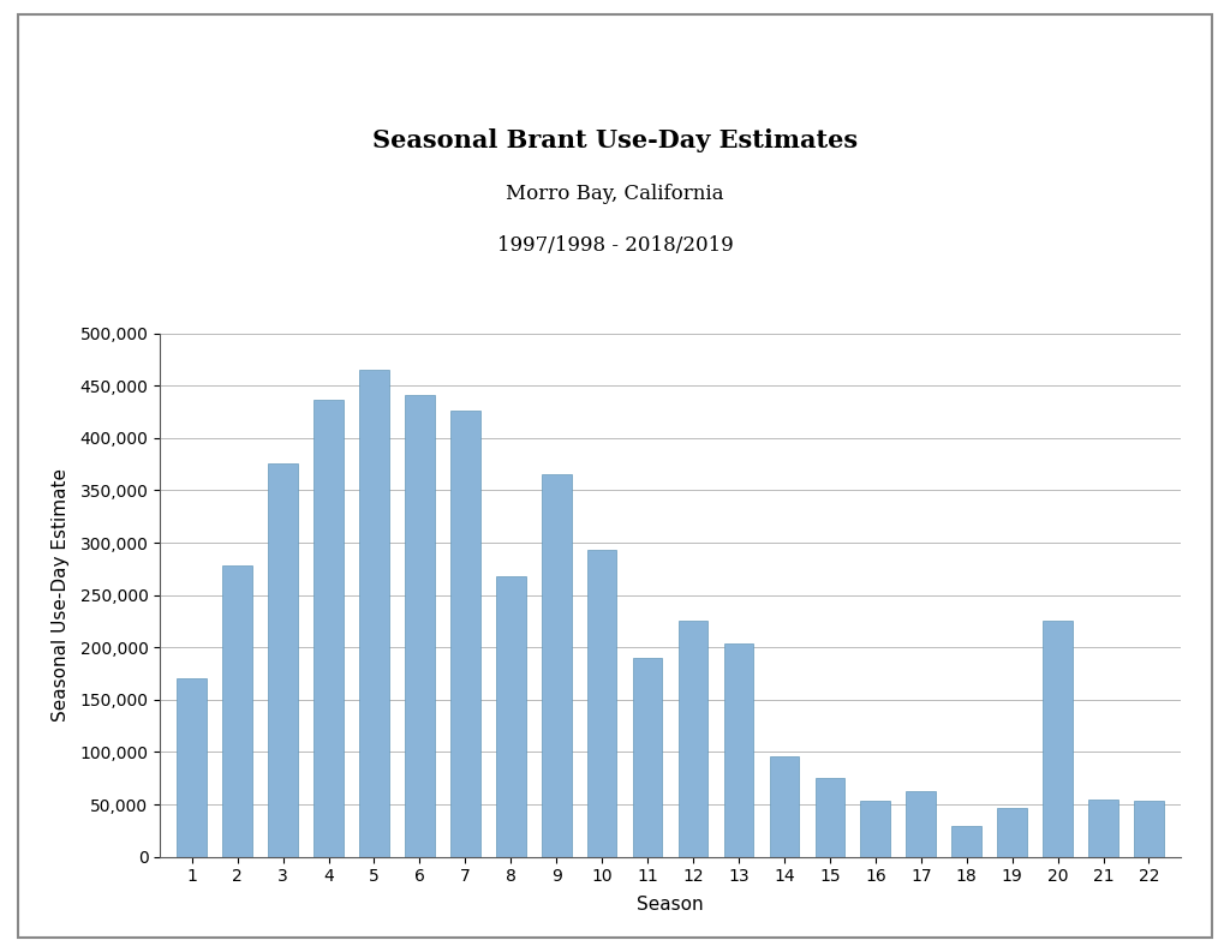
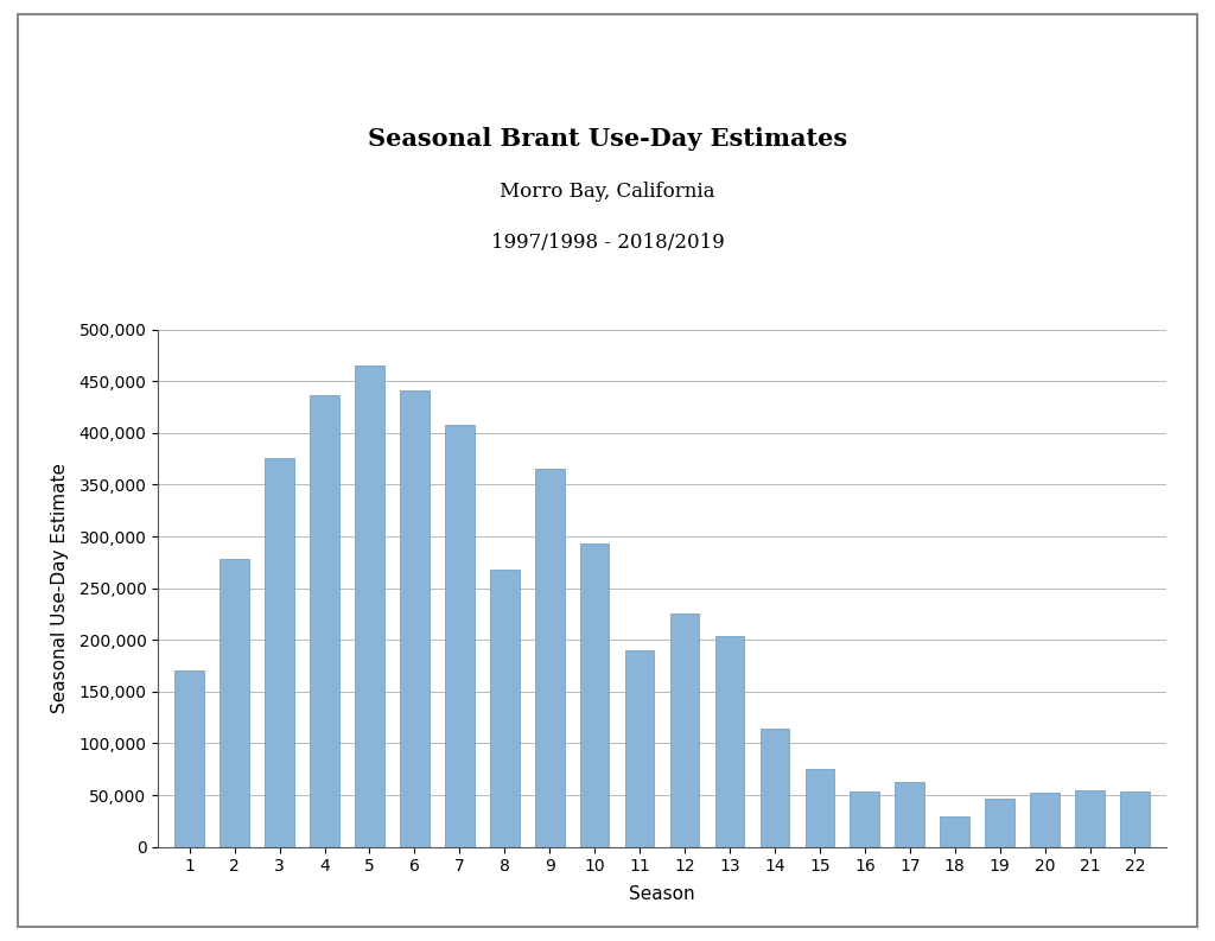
7: 426,000 -> 408,000
14: 96,000 -> 114,000
20: 226,000 -> 52,000
